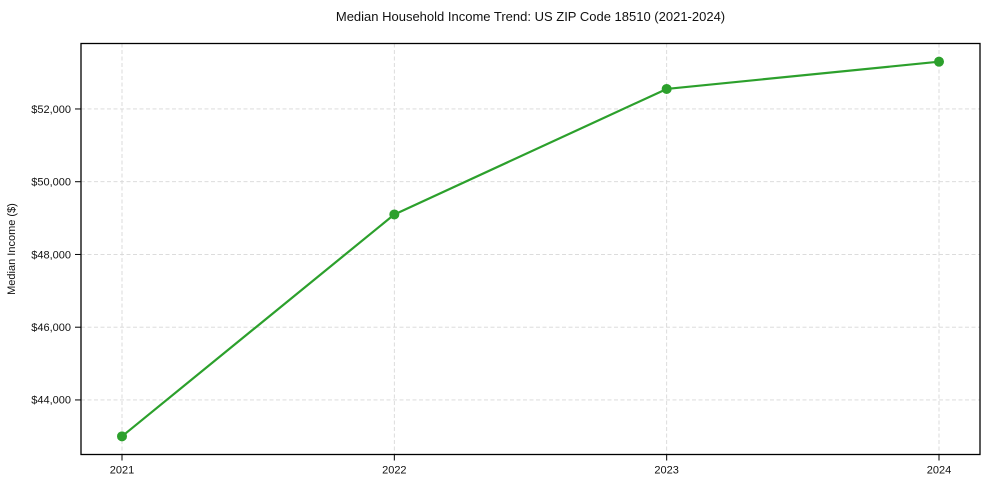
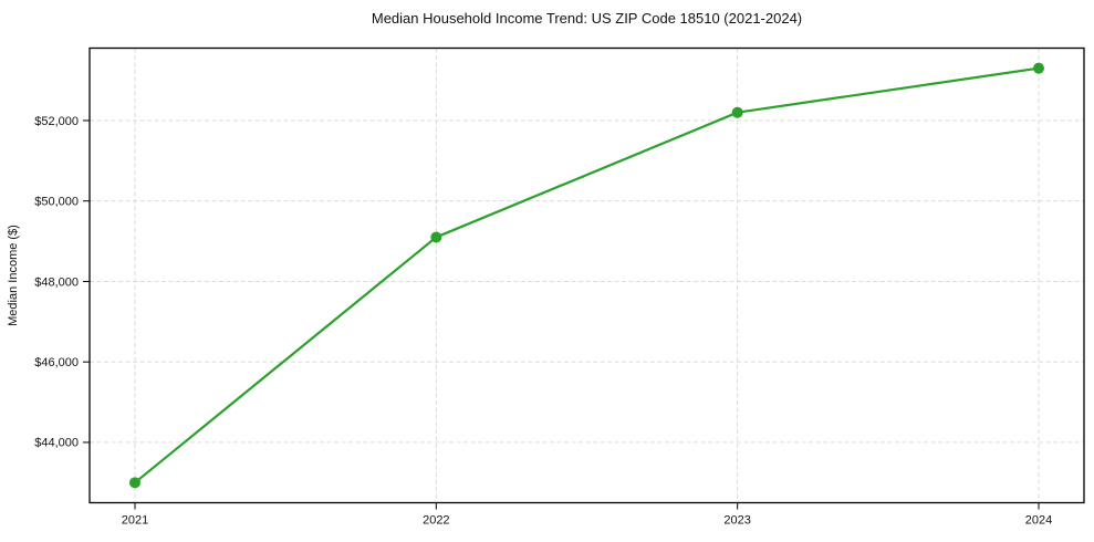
2023: $52600 -> $52200
